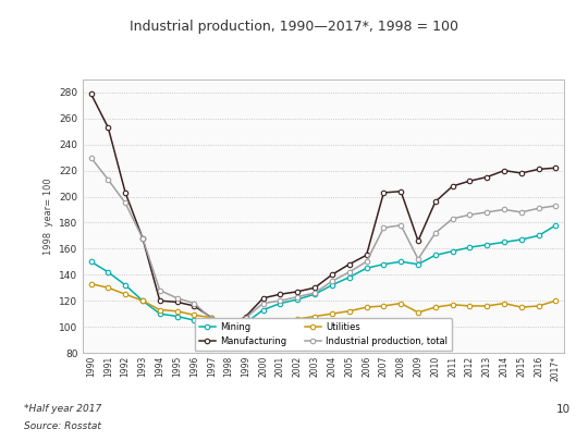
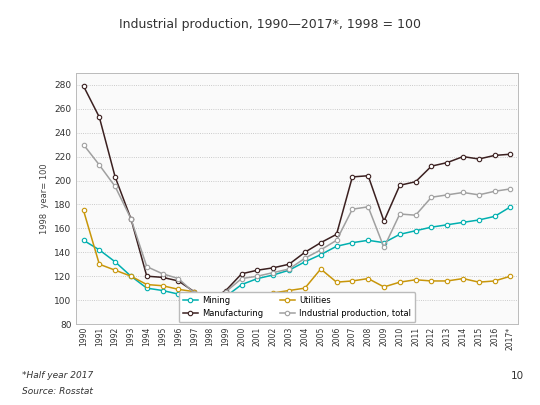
Utilities/1990: 133 -> 175
Utilities/2005: 112 -> 126
Industrial production, total/2009: 152 -> 144
Manufacturing/2011: 208 -> 199
Industrial production, total/2011: 183 -> 171
